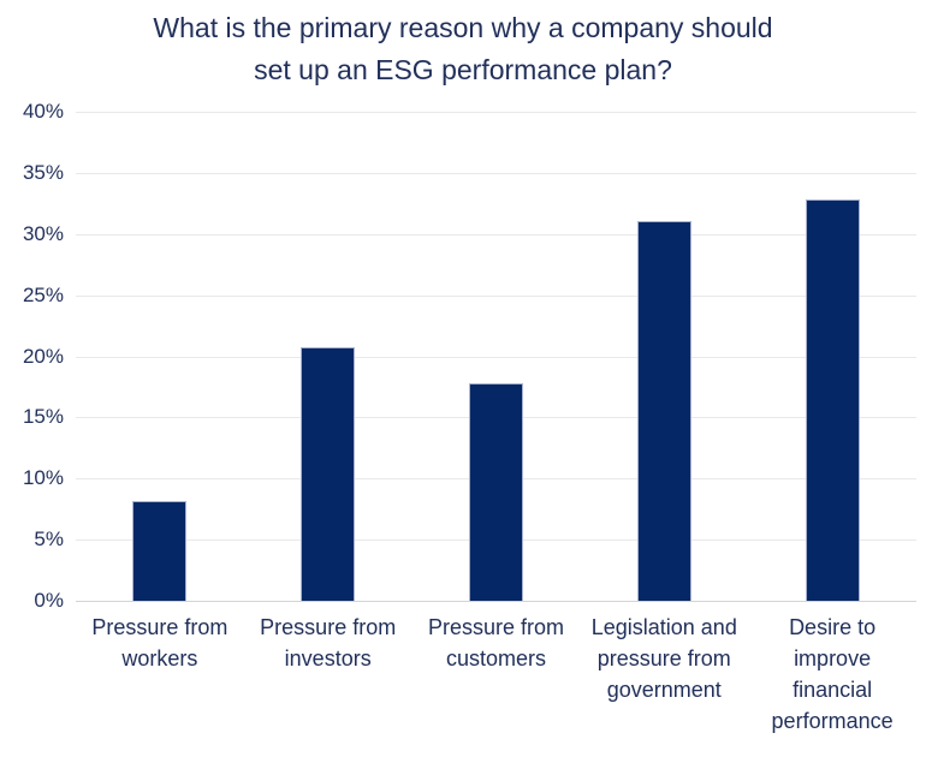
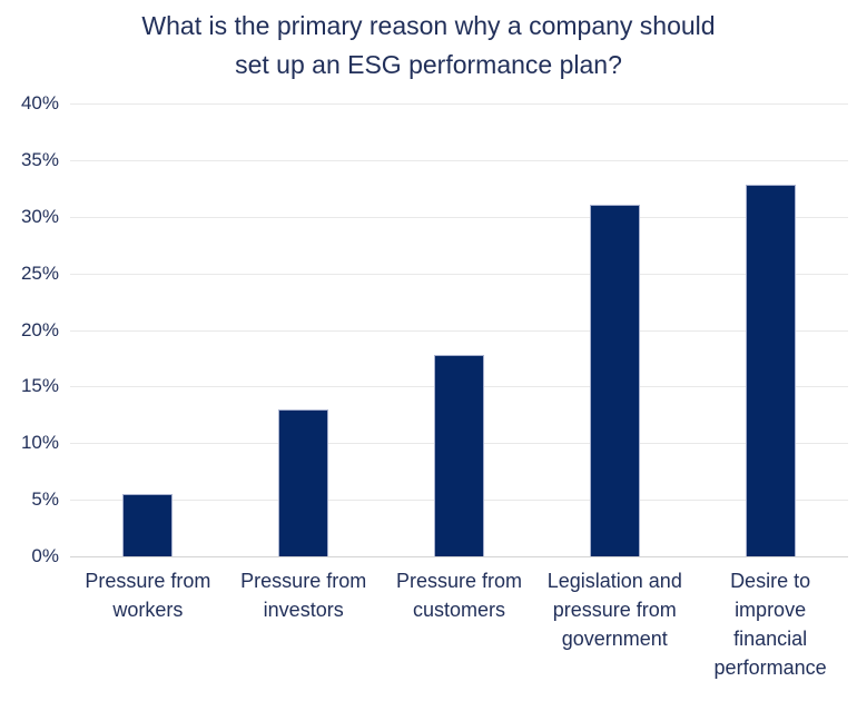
Pressure from workers: 8.2% -> 5.5%
Pressure from investors: 20.7% -> 13.0%
